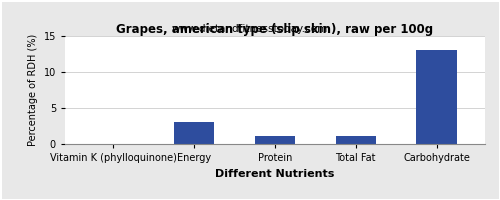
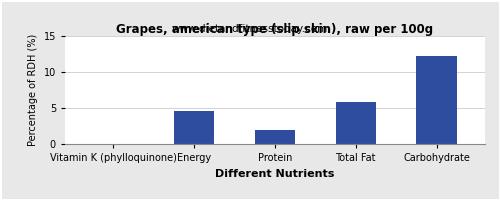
Energy: 3.0 -> 4.6
Protein: 1.1 -> 2.0
Total Fat: 1.1 -> 5.8
Carbohydrate: 13.0 -> 12.2
